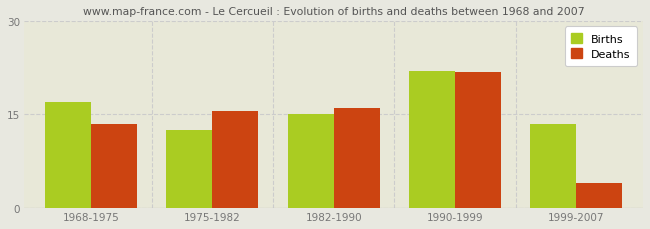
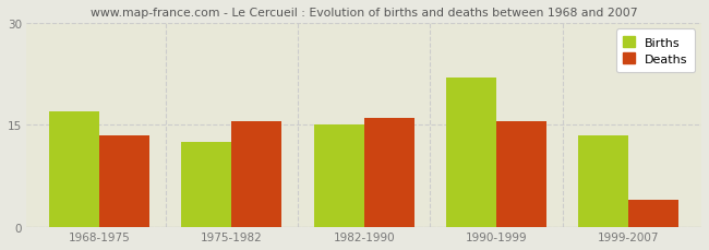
Deaths/1990-1999: 21.8 -> 15.5
